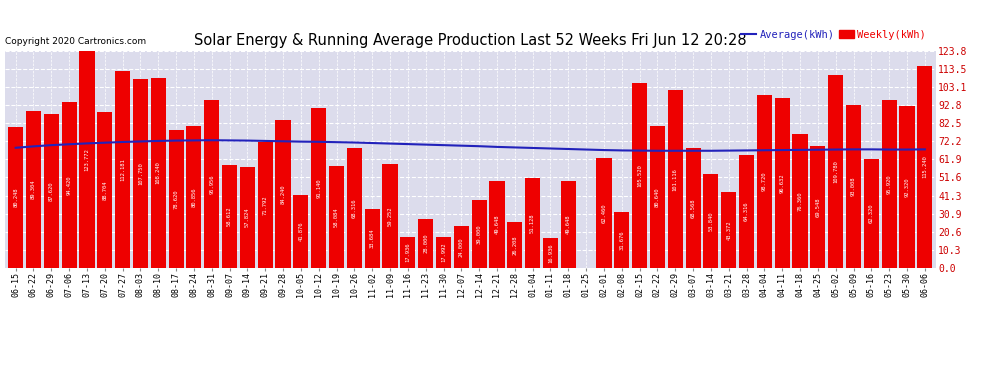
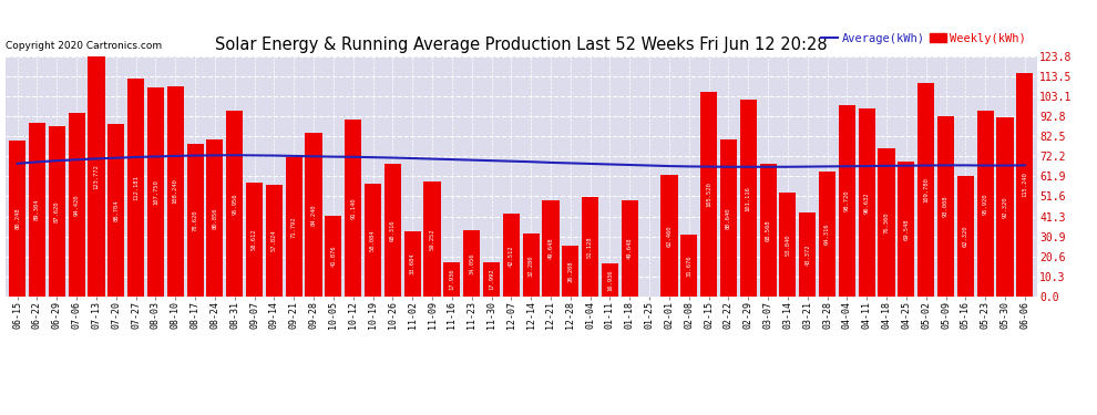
Weekly(kWh)/11-23: 28 -> 34
Weekly(kWh)/12-07: 24 -> 43
Weekly(kWh)/12-14: 39 -> 32
